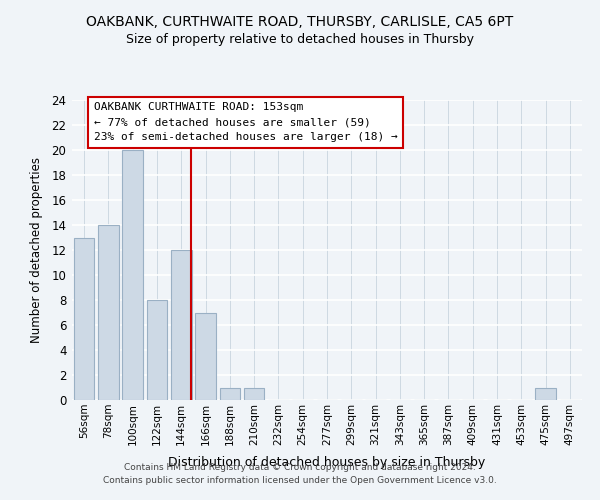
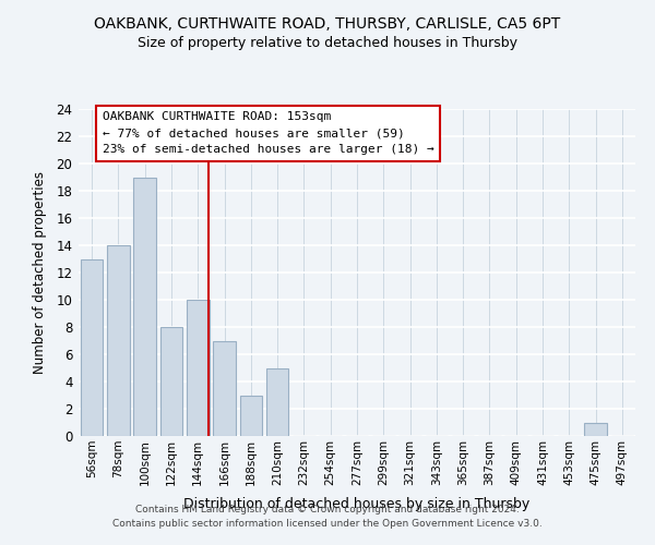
100sqm: 20 -> 19
144sqm: 12 -> 10
188sqm: 1 -> 3
210sqm: 1 -> 5
